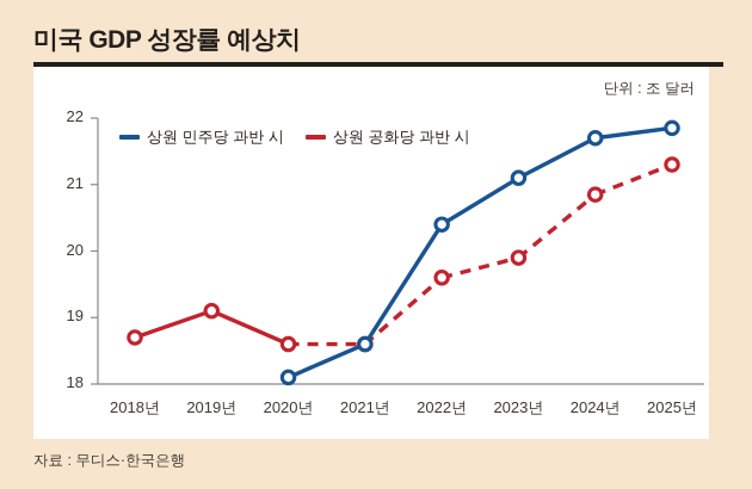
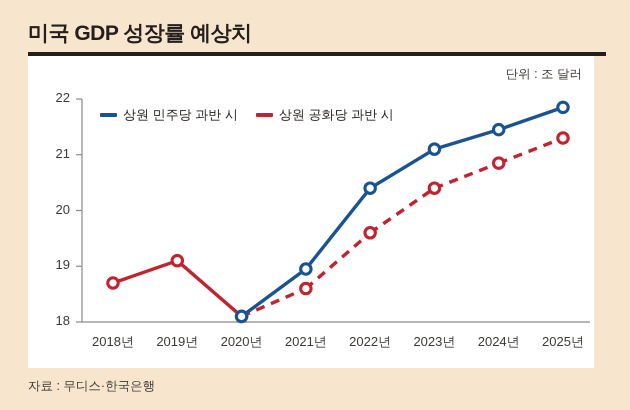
상원 공화당 과반 시/2020년: 18.6 -> 18.1
상원 민주당 과반 시/2021년: 18.6 -> 18.9
상원 공화당 과반 시/2023년: 19.9 -> 20.4
상원 민주당 과반 시/2024년: 21.7 -> 21.4
